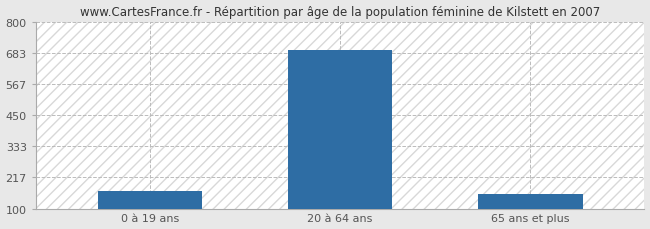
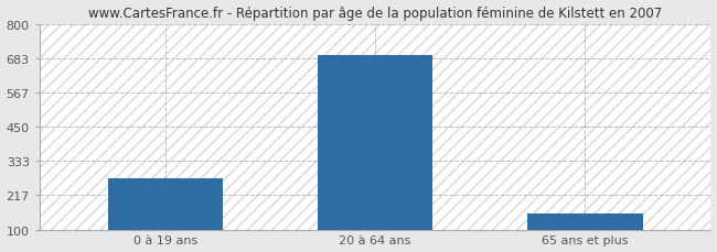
0 à 19 ans: 165 -> 275
